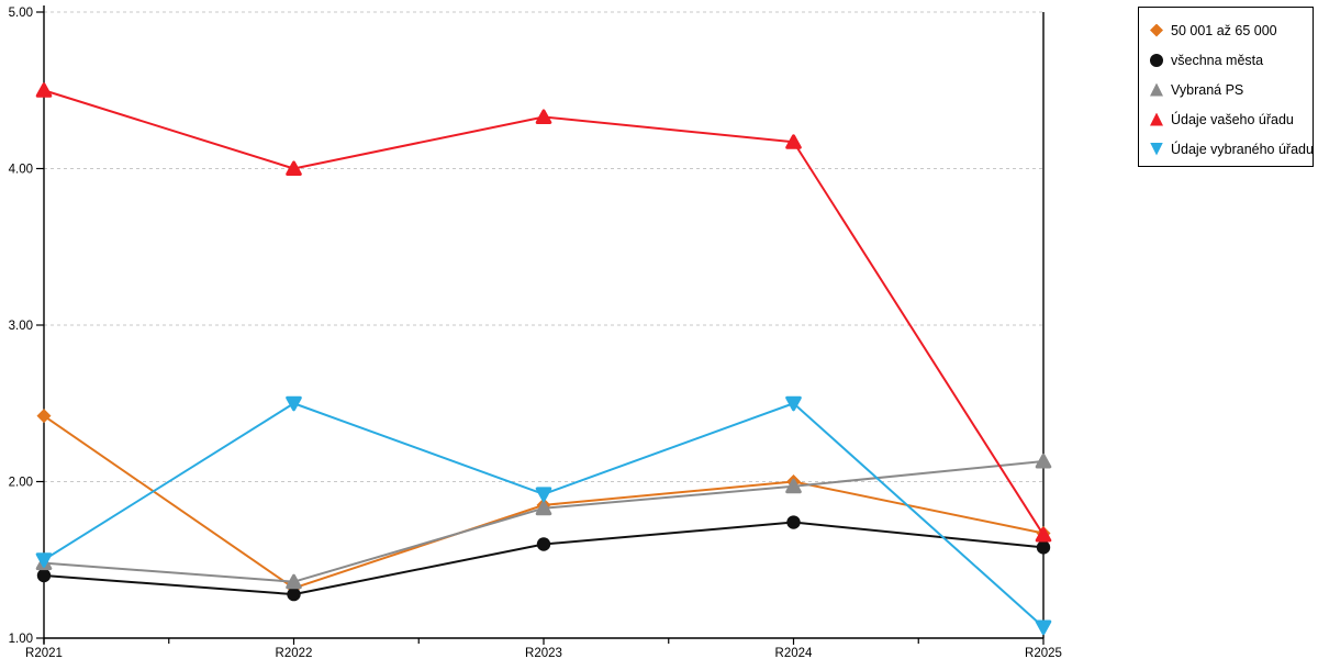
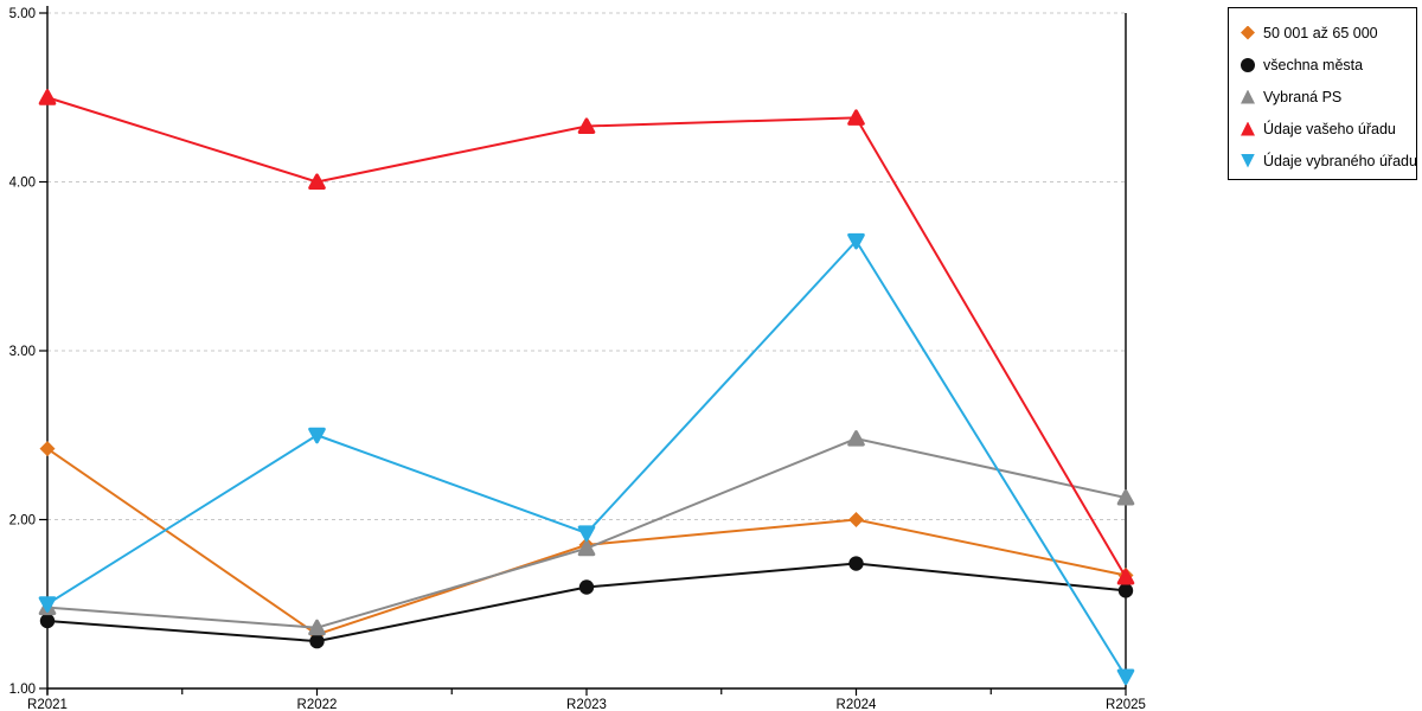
Vybraná PS/R2024: 1.97 -> 2.48
Údaje vašeho úřadu/R2024: 4.17 -> 4.38
Údaje vybraného úřadu/R2024: 2.50 -> 3.65
